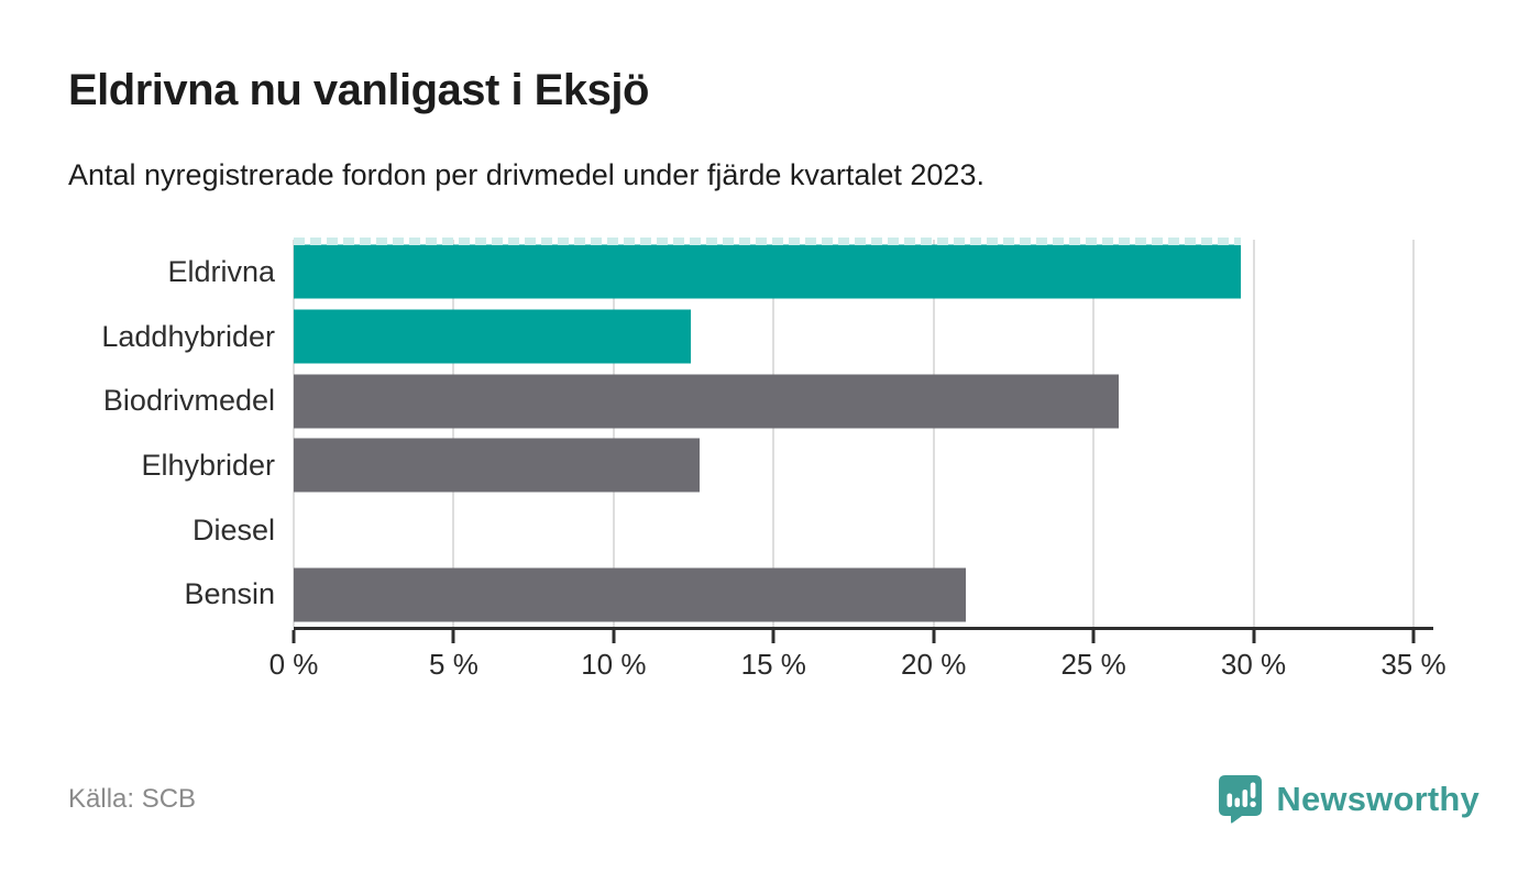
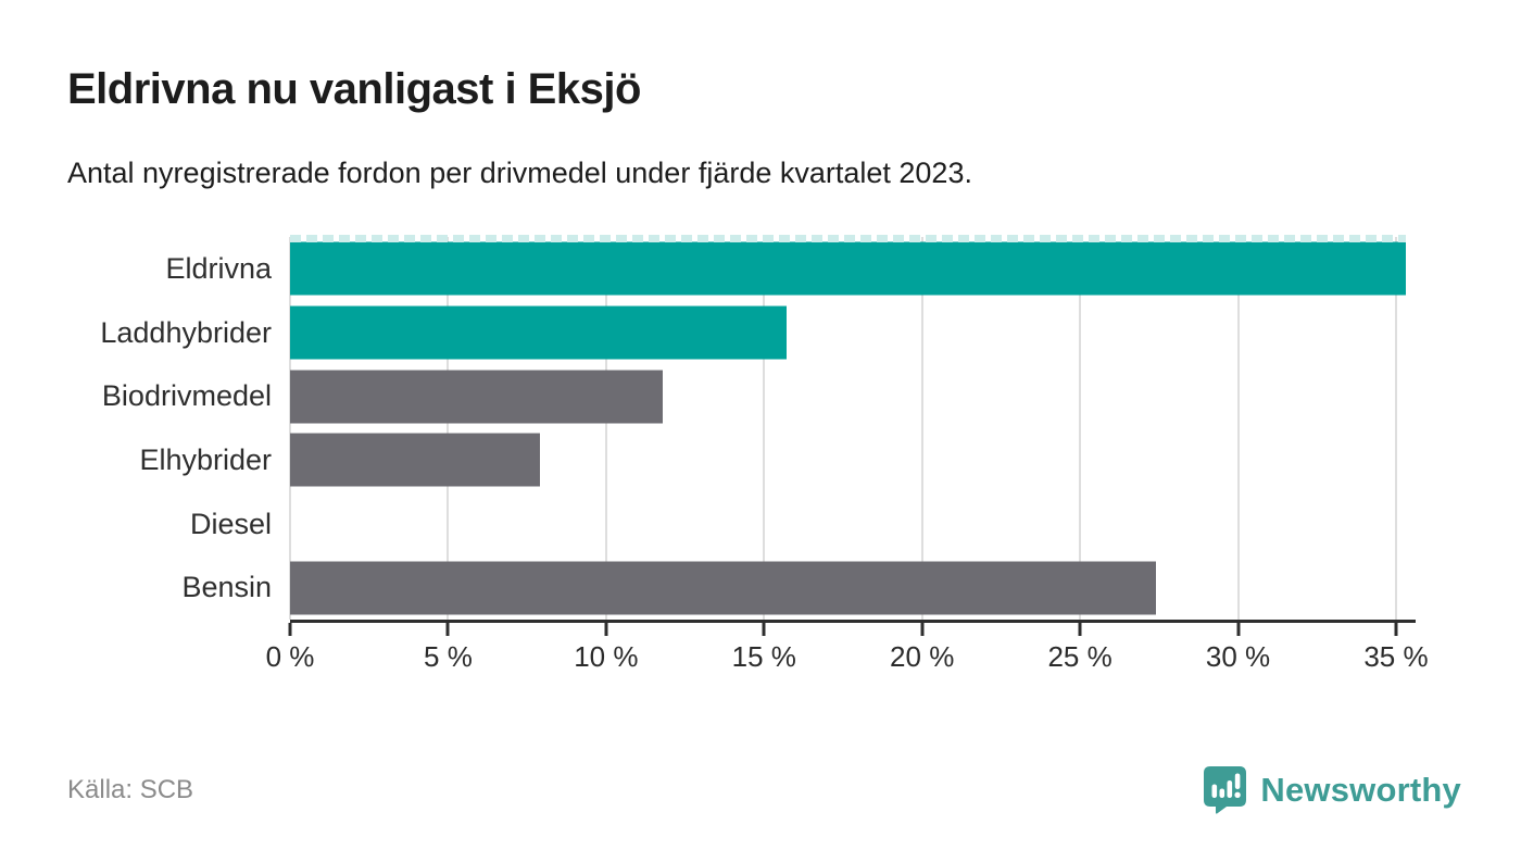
Eldrivna: 29.6% -> 35.3%
Laddhybrider: 12.4% -> 15.7%
Biodrivmedel: 25.8% -> 11.8%
Elhybrider: 12.7% -> 7.9%
Bensin: 21.0% -> 27.4%
